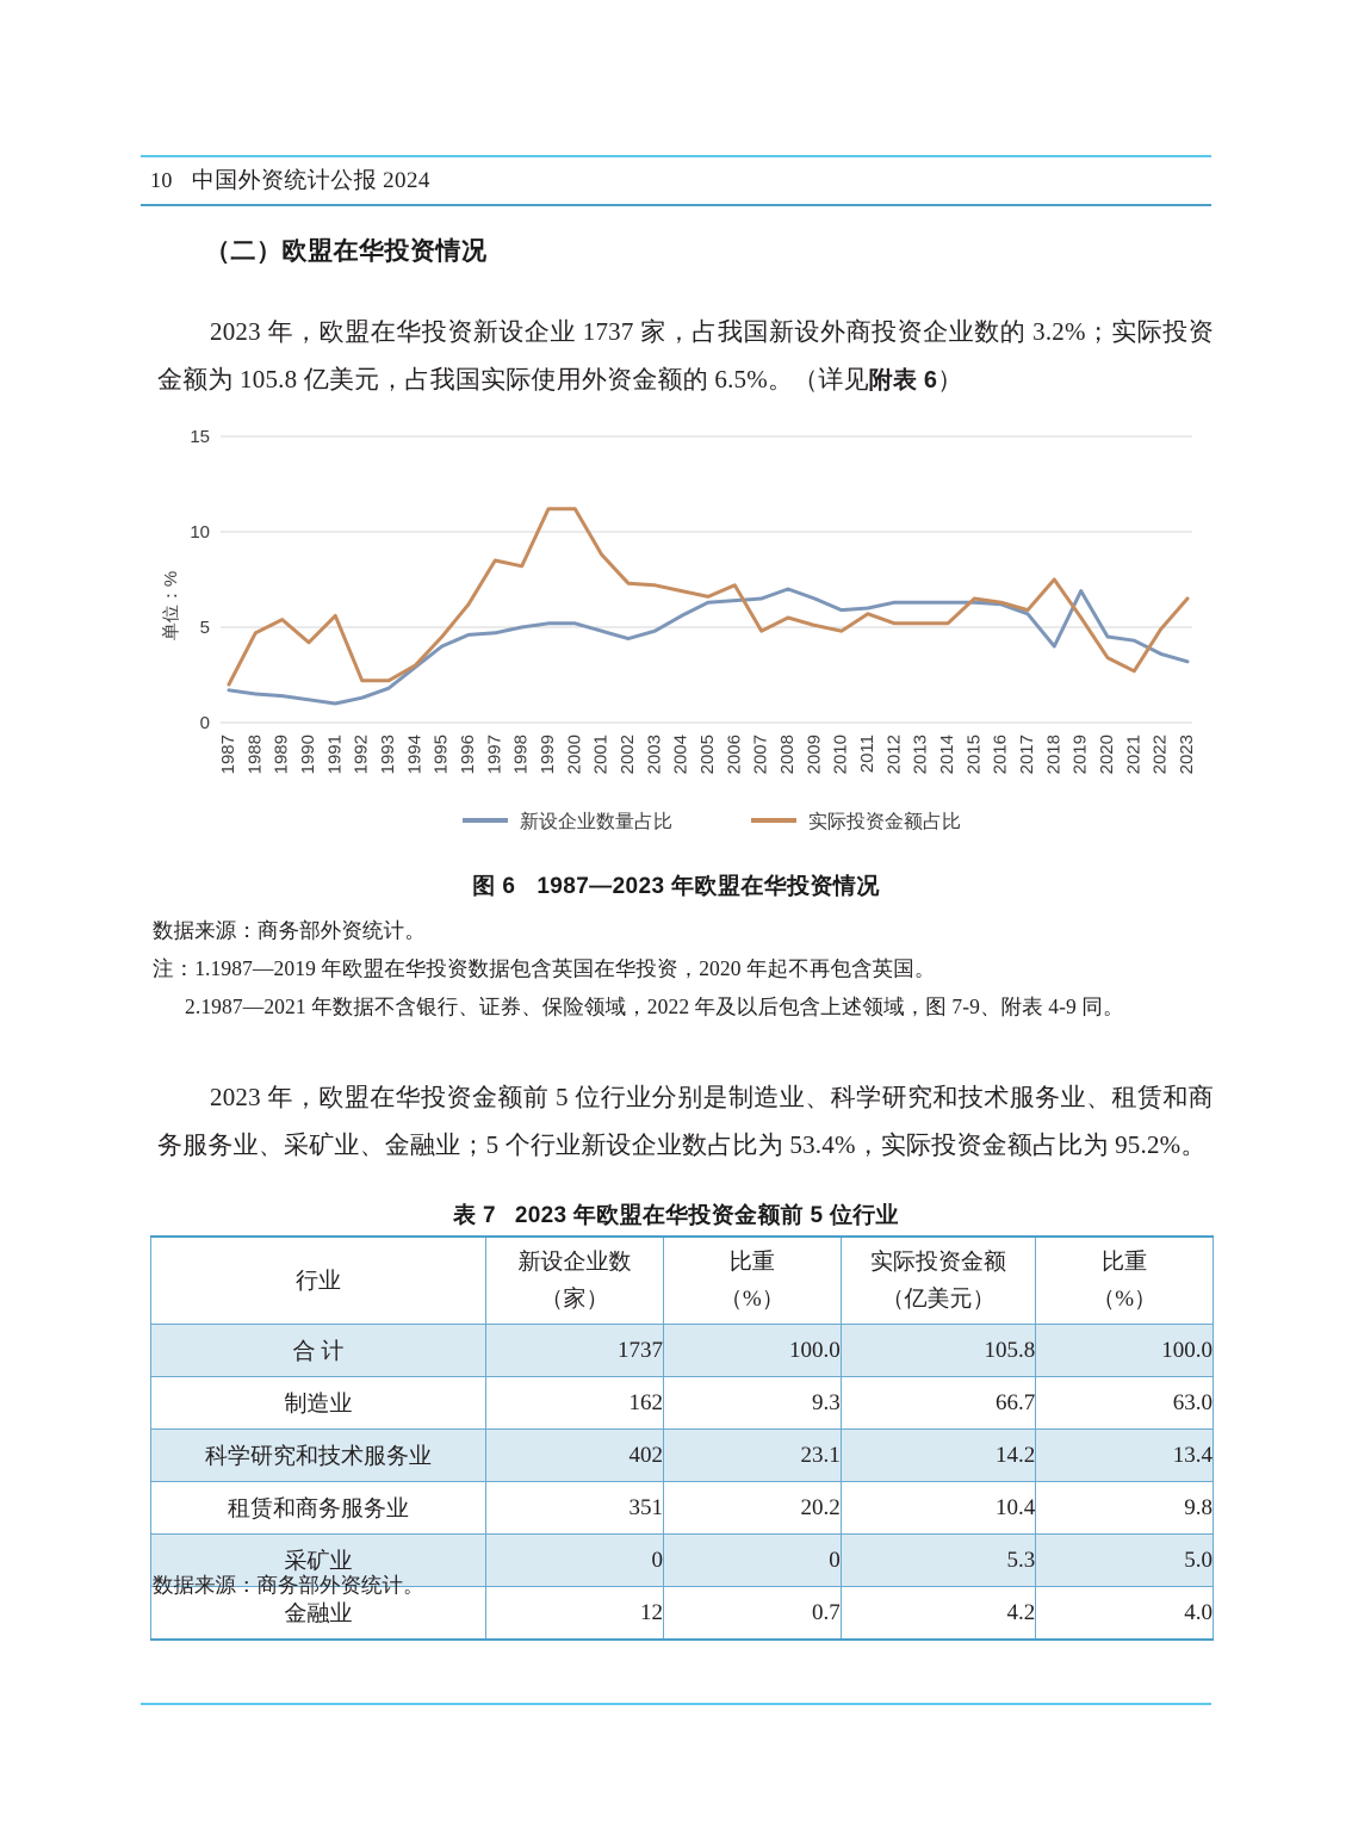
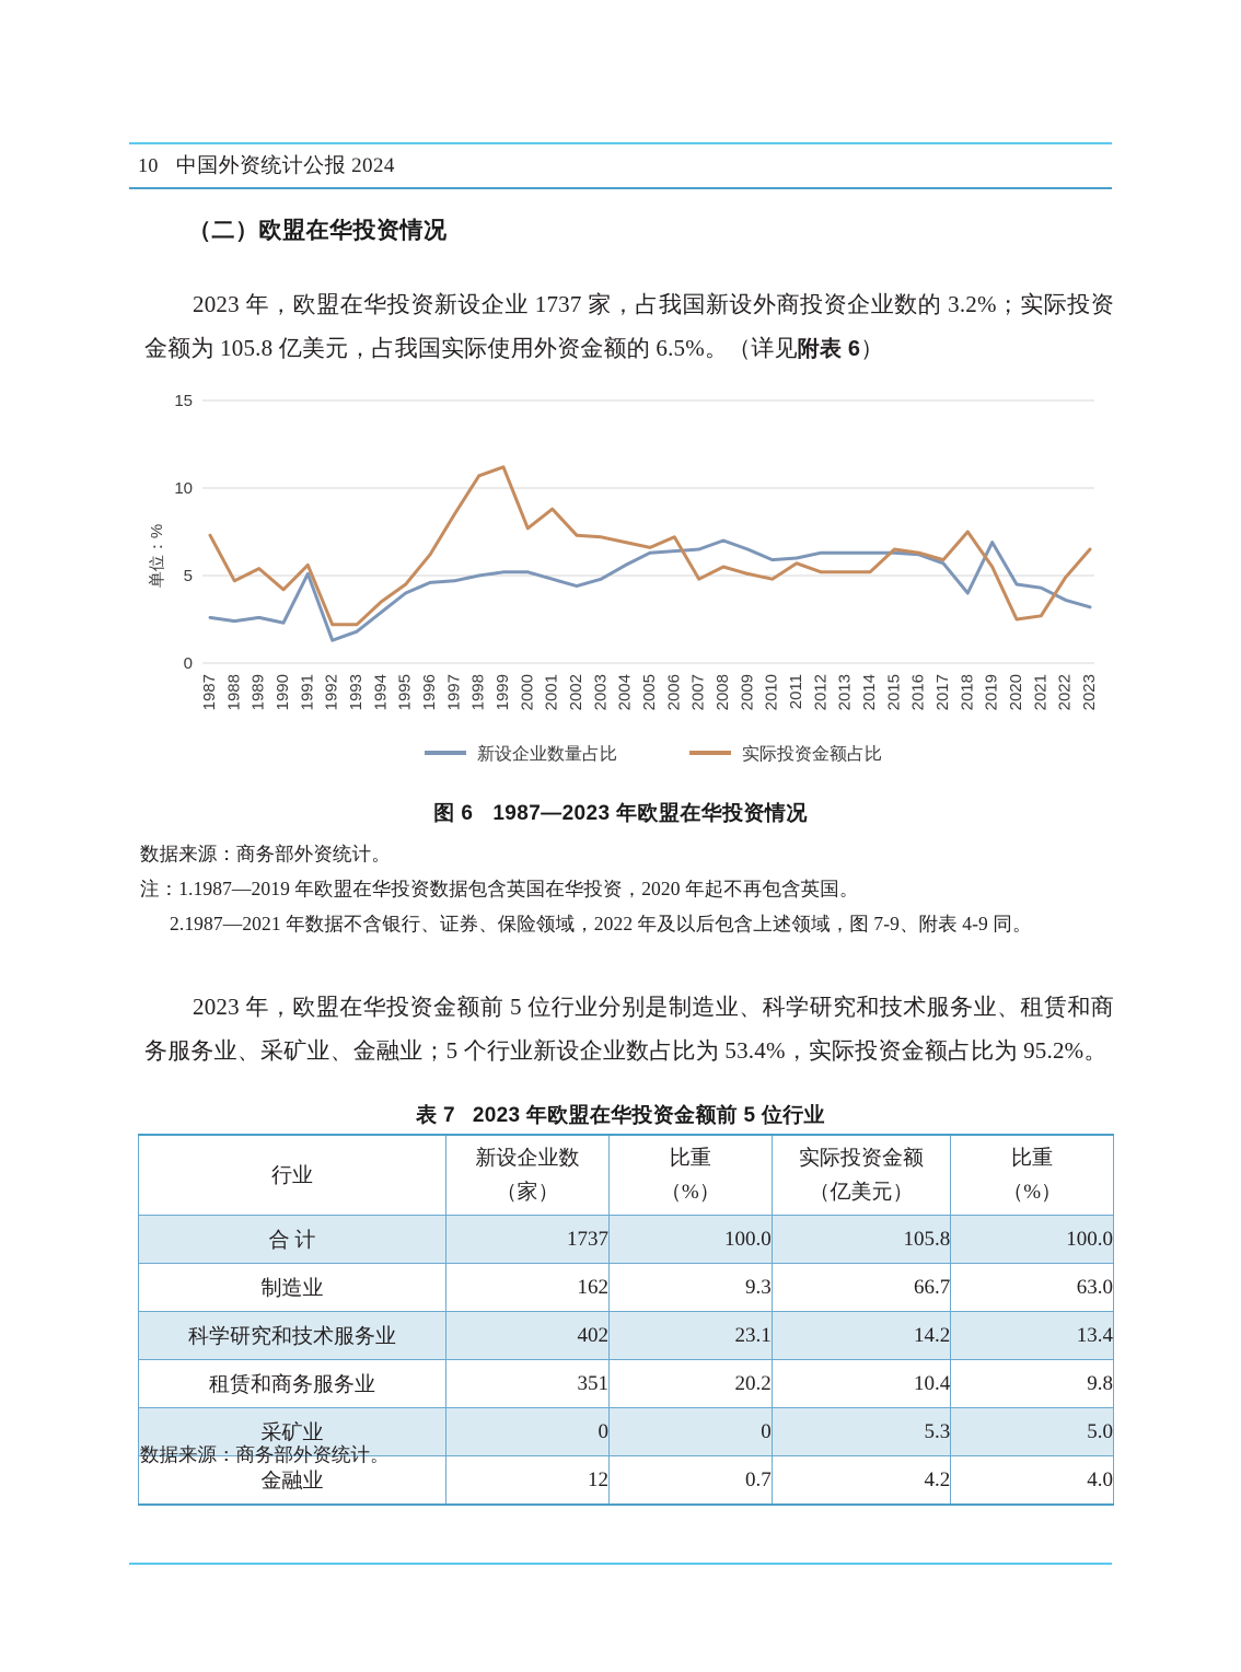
新设企业数量占比/1987: 1.7 -> 2.6
实际投资金额占比/1987: 2.0 -> 7.3
新设企业数量占比/1988: 1.5 -> 2.4
新设企业数量占比/1989: 1.4 -> 2.6
新设企业数量占比/1990: 1.2 -> 2.3
新设企业数量占比/1991: 1.0 -> 5.1
实际投资金额占比/1994: 3.0 -> 3.5
实际投资金额占比/1998: 8.2 -> 10.7
实际投资金额占比/2000: 11.2 -> 7.7
实际投资金额占比/2020: 3.4 -> 2.5
